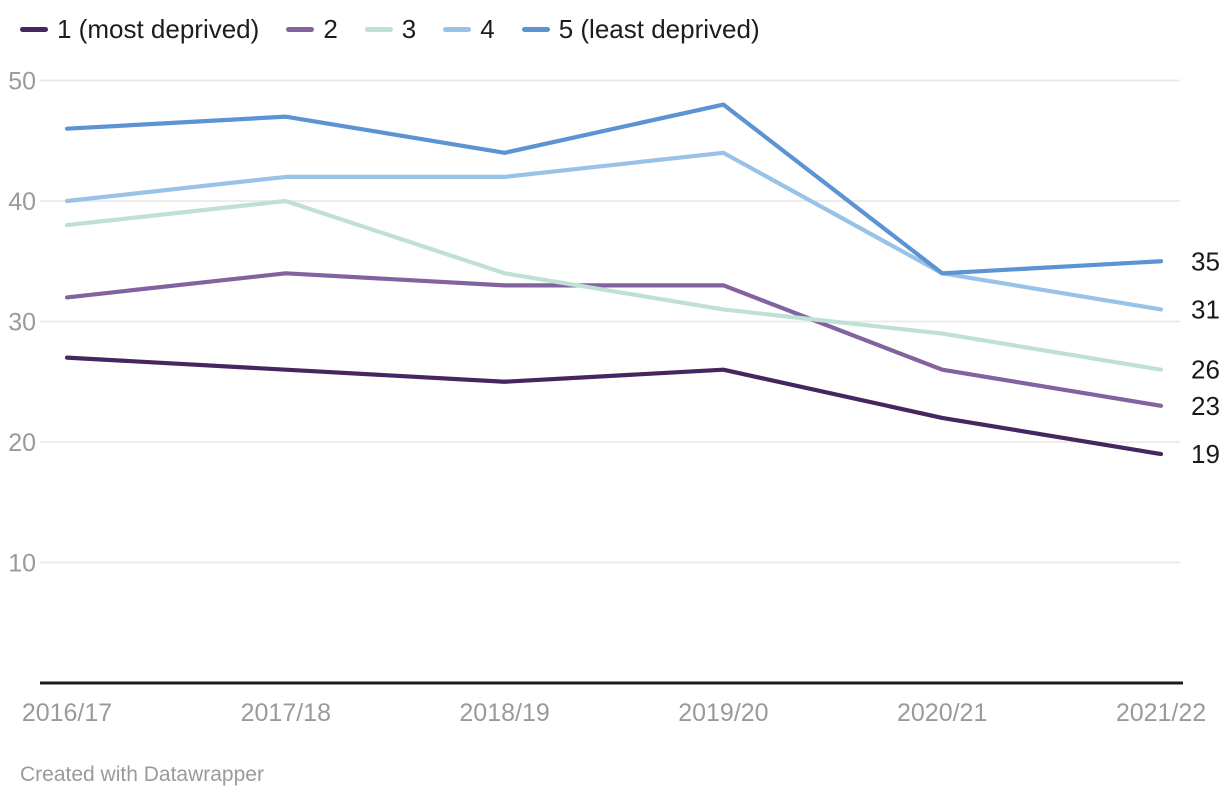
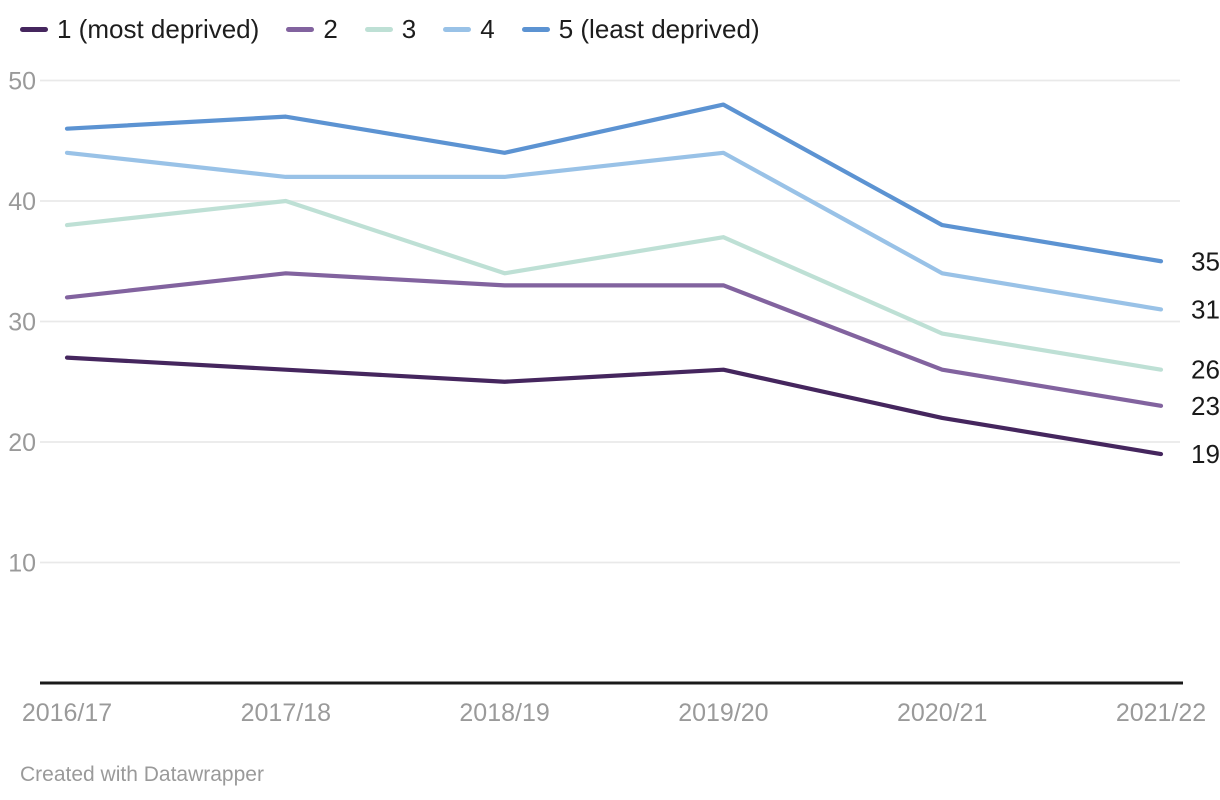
4/2016/17: 40 -> 44
3/2019/20: 31 -> 37
5 (least deprived)/2020/21: 34 -> 38
